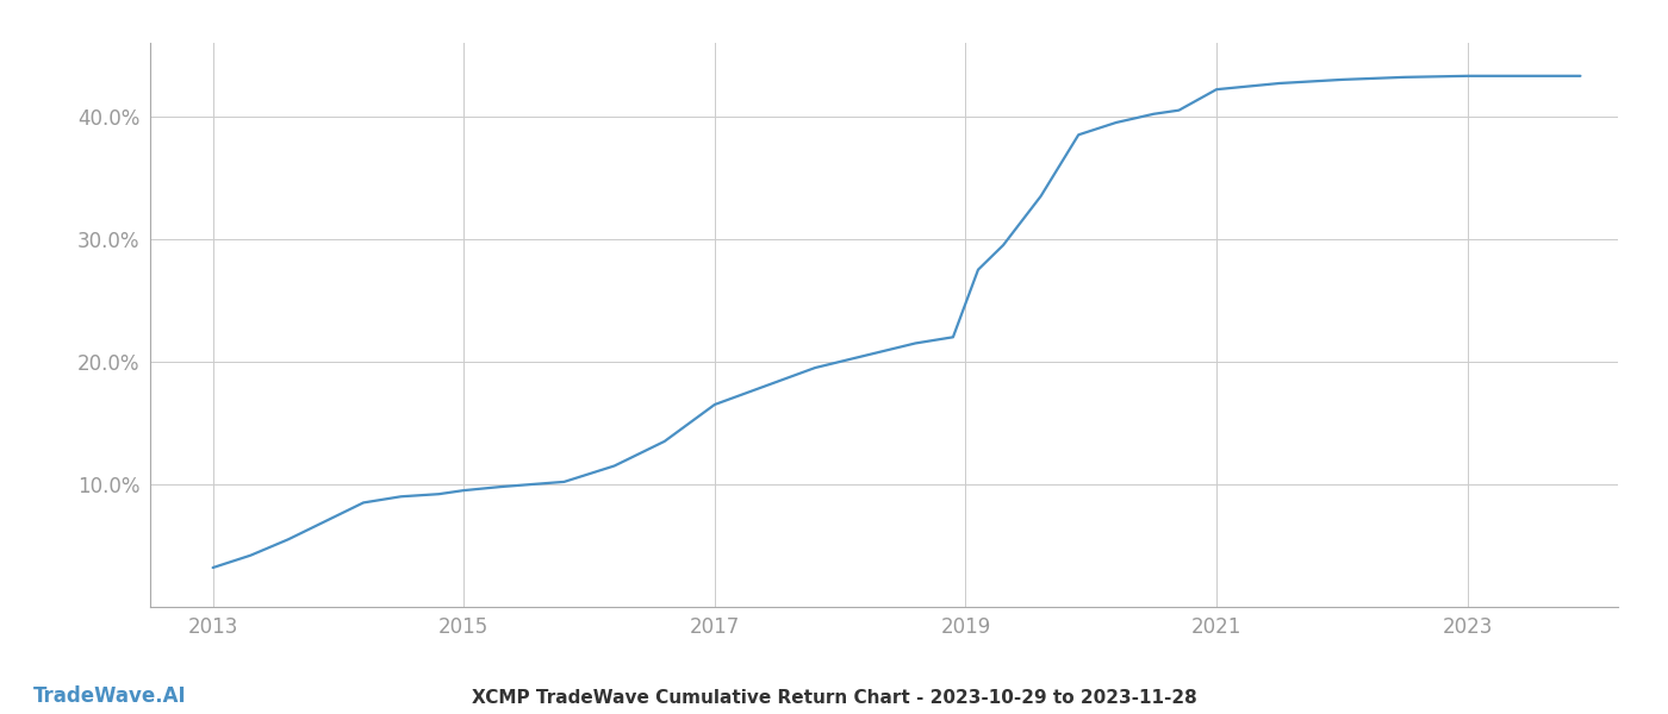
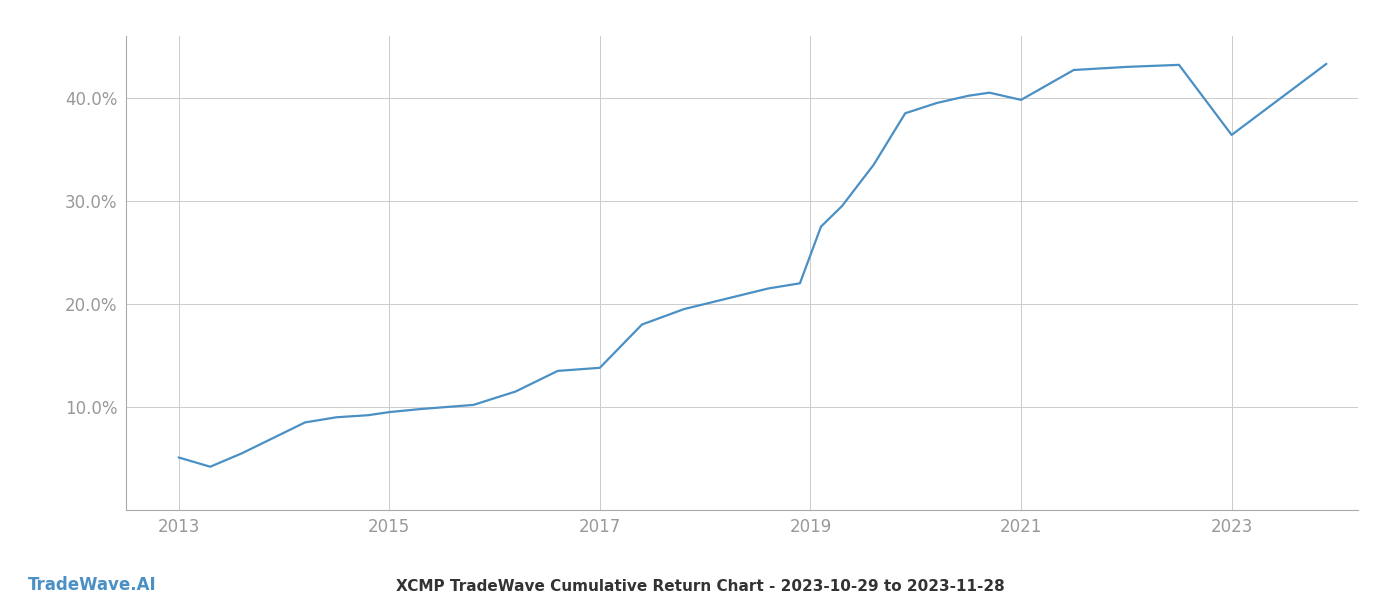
2013: 3.2% -> 5.1%
2017: 16.5% -> 13.8%
2021: 42.2% -> 39.8%
2023: 43.3% -> 36.4%
